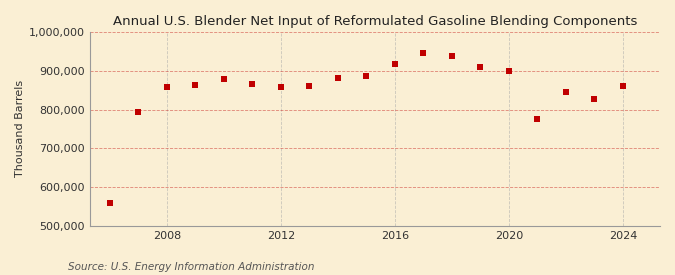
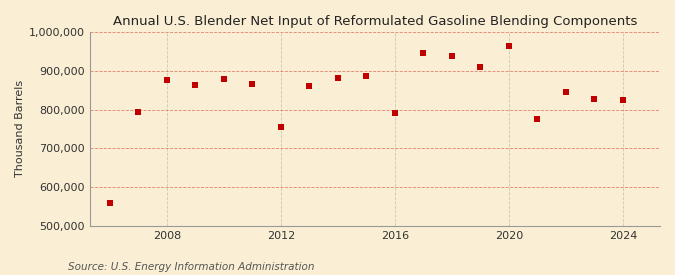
2008: 857,000 -> 875,000
2012: 858,000 -> 755,000
2016: 917,000 -> 790,000
2020: 900,000 -> 965,000
2024: 860,000 -> 825,000
